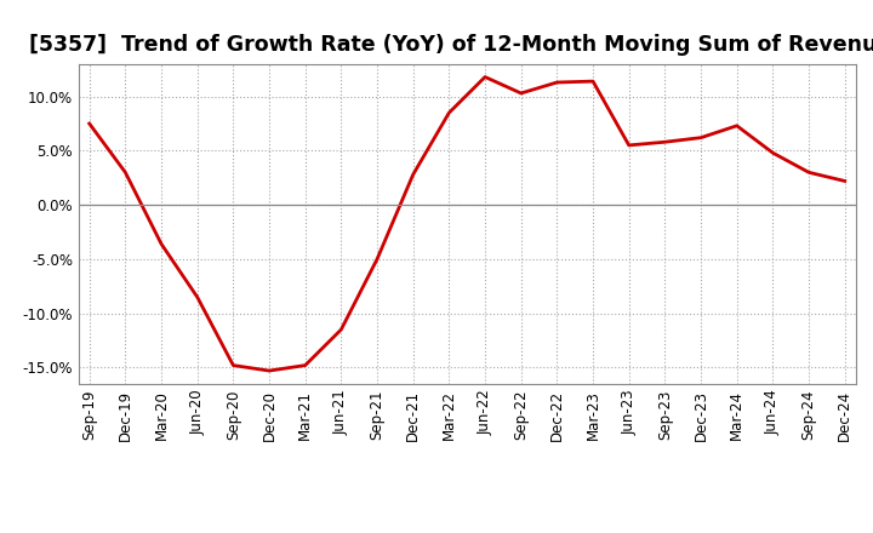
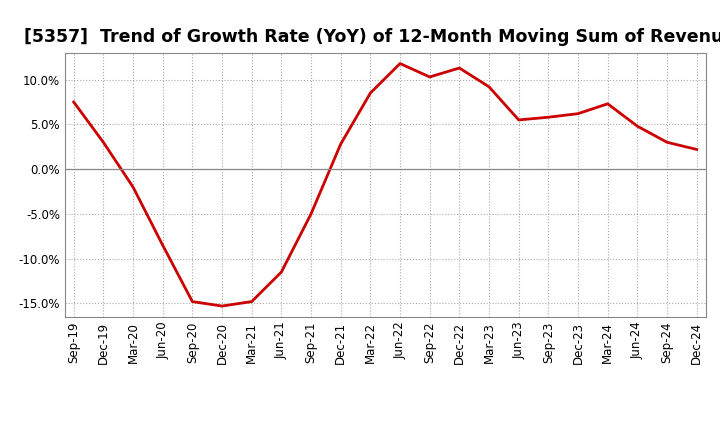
Mar-20: -3.6% -> -2.0%
Mar-23: 11.4% -> 9.2%
